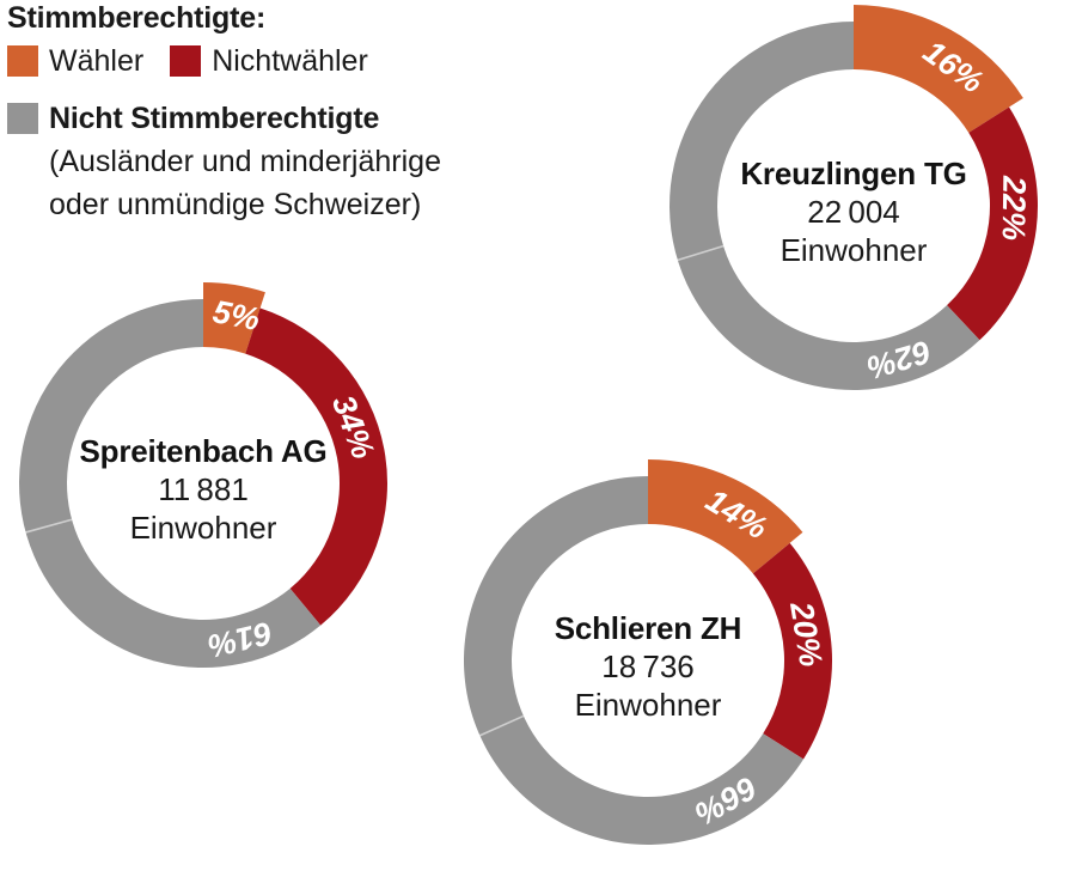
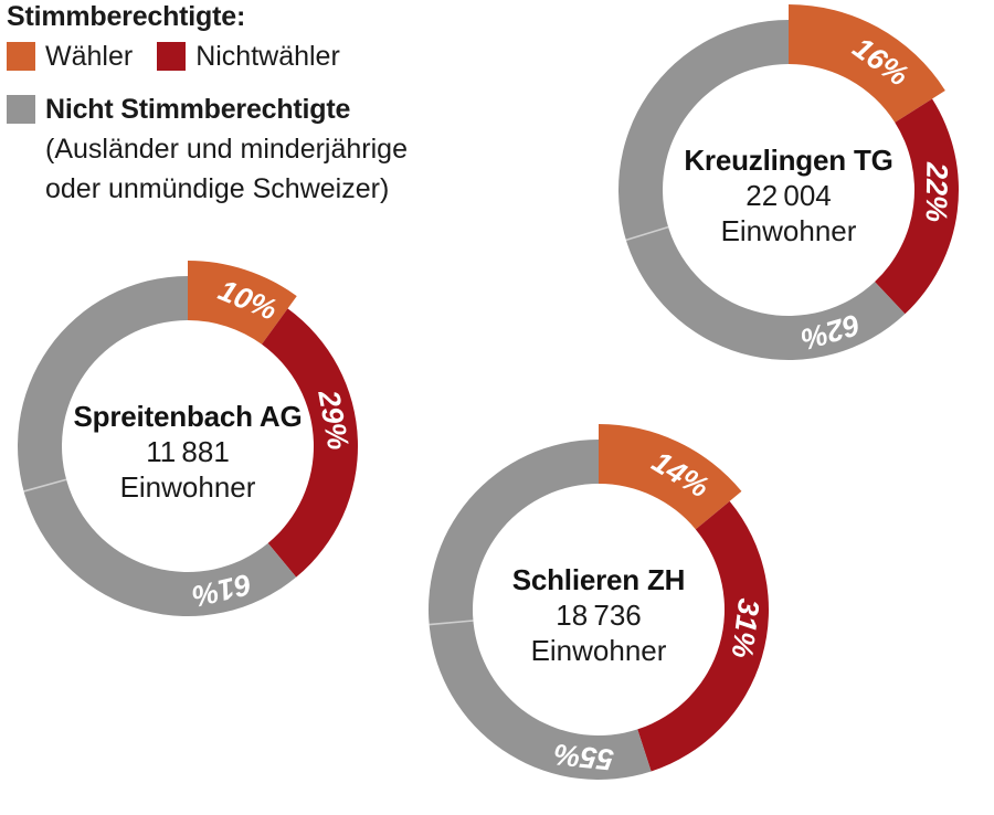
Spreitenbach AG/Wähler: 5% -> 10%
Spreitenbach AG/Nichtwähler: 34% -> 29%
Schlieren ZH/Nichtwähler: 20% -> 31%
Schlieren ZH/Nicht Stimmberechtigte: 66% -> 55%
